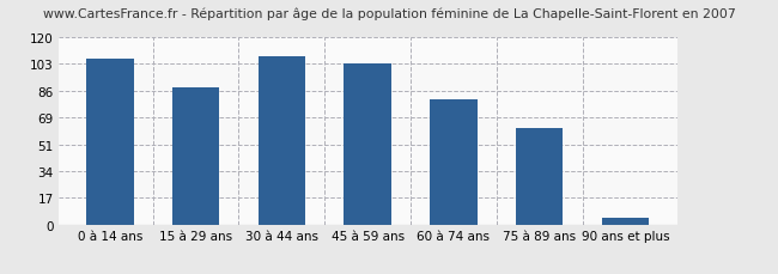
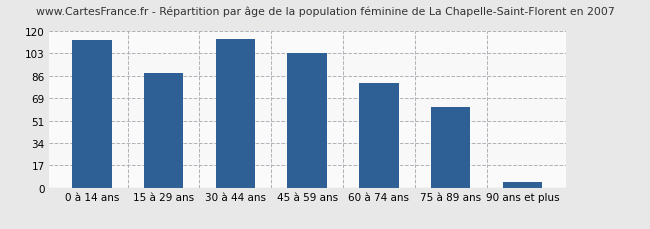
0 à 14 ans: 106 -> 113
30 à 44 ans: 108 -> 114
